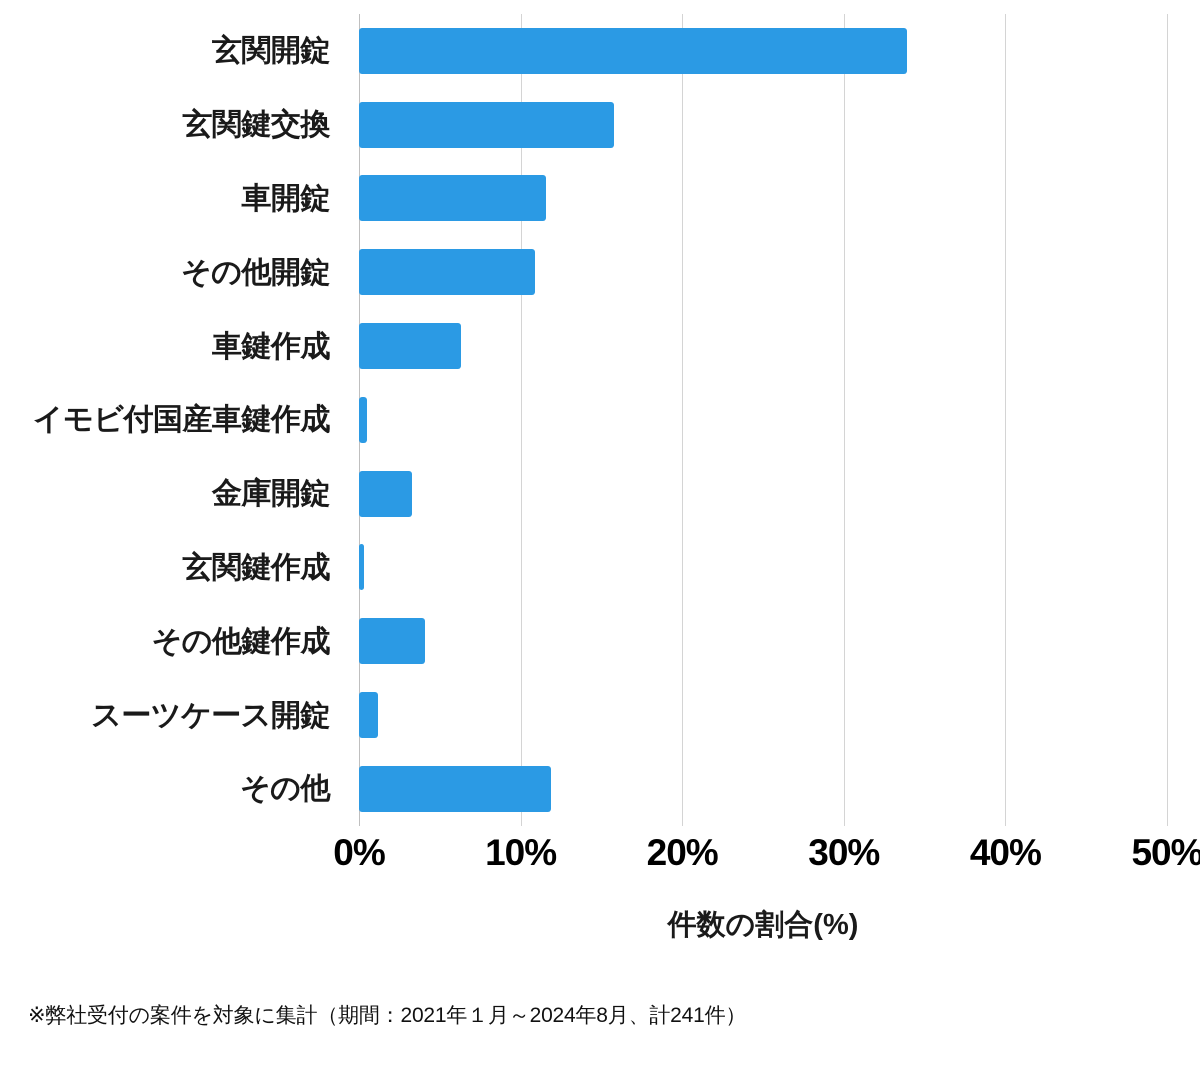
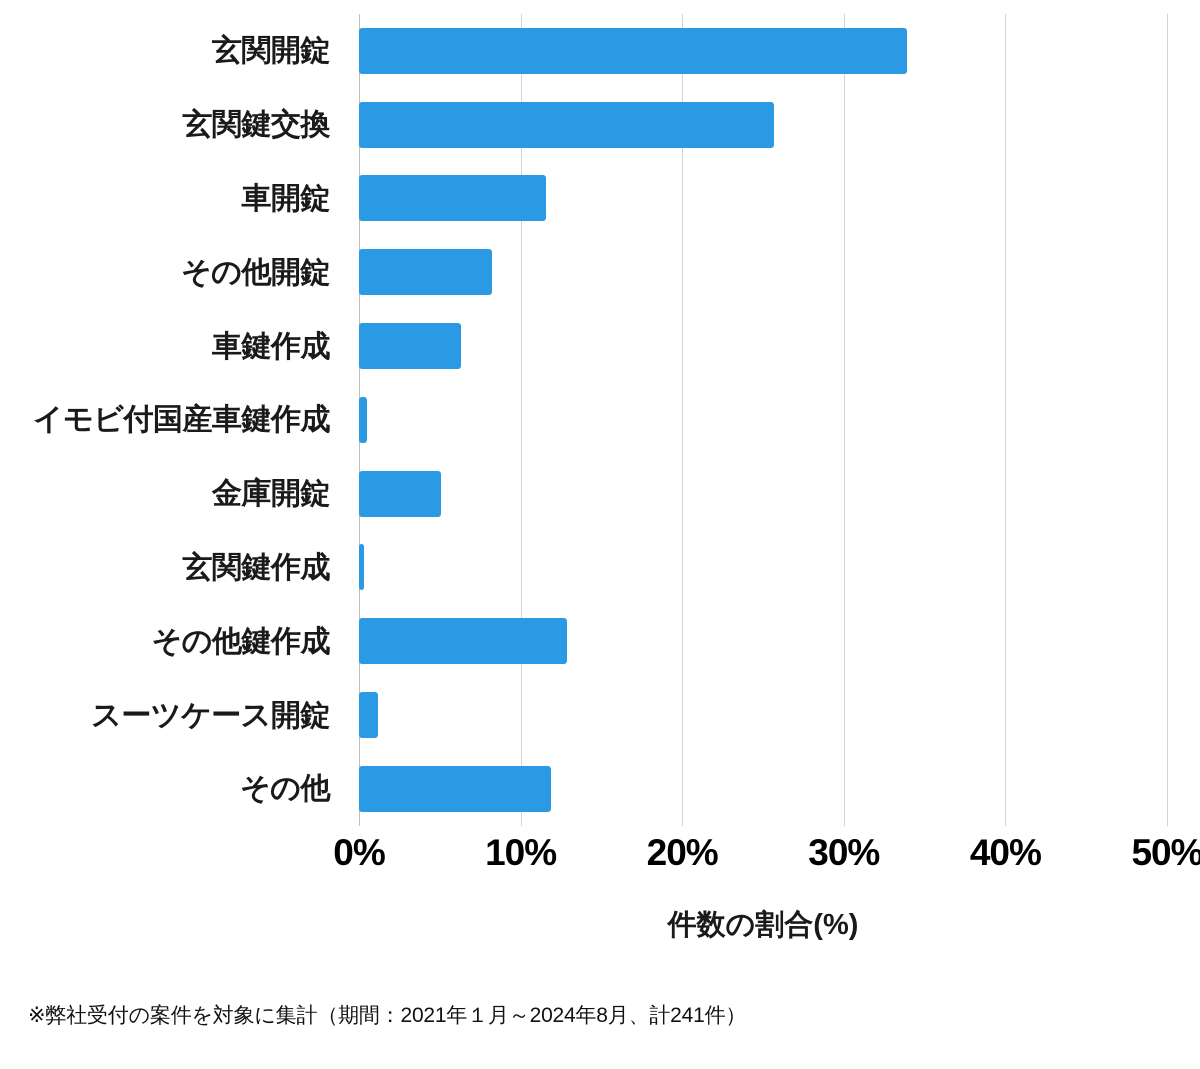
玄関鍵交換: 15.8% -> 25.7%
その他開錠: 10.9% -> 8.2%
金庫開錠: 3.3% -> 5.1%
その他鍵作成: 4.1% -> 12.9%
